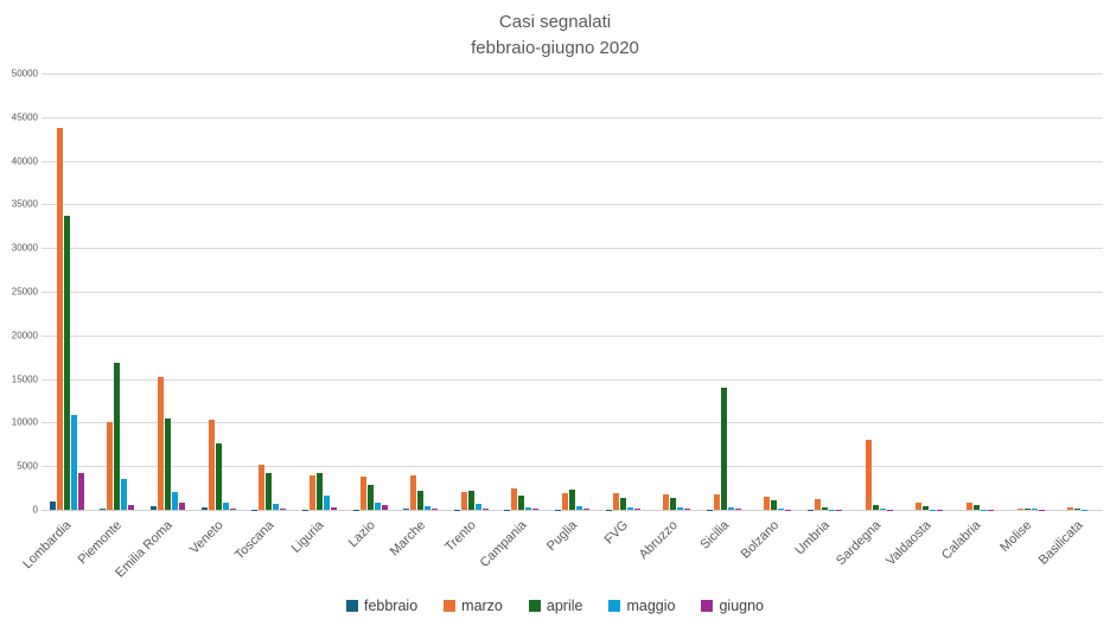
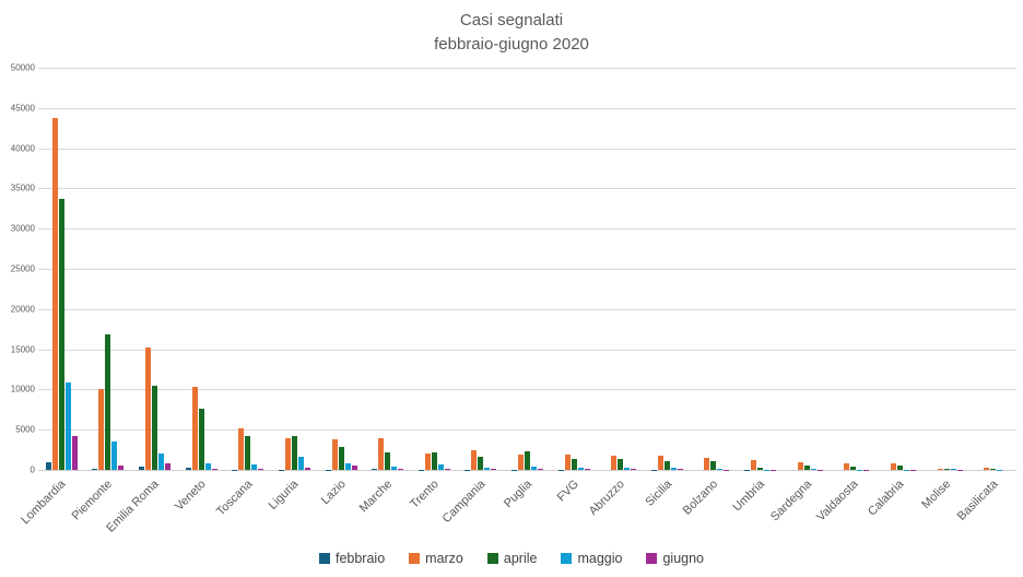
aprile/Sicilia: 14000 -> 1000
marzo/Sardegna: 8000 -> 1000
